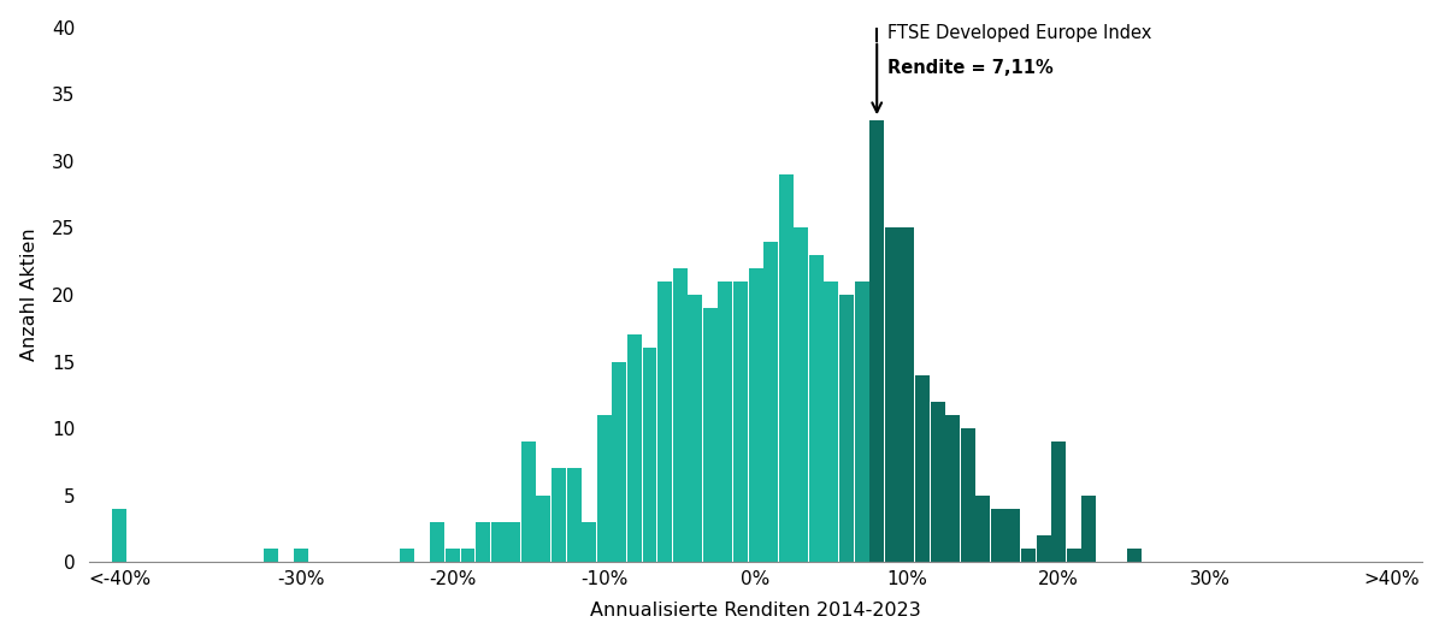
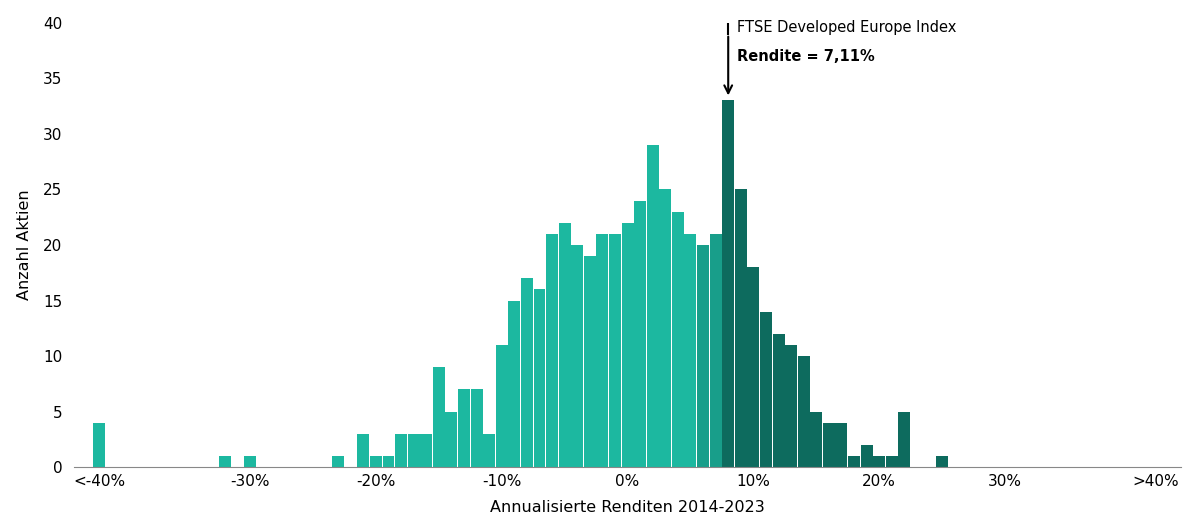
10%: 25 -> 18
20%: 9 -> 1
